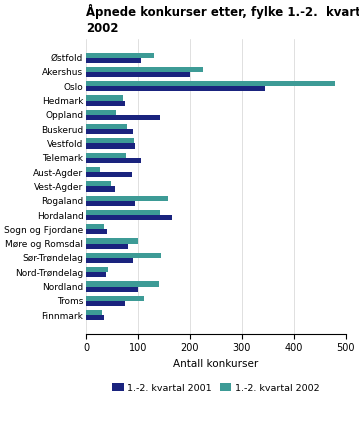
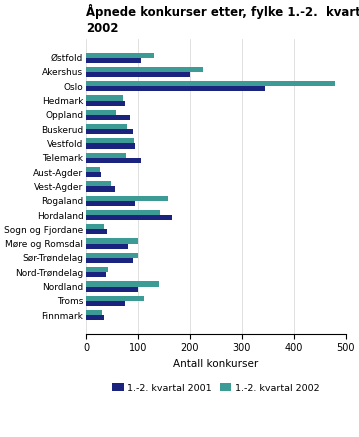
1.-2. kvartal 2001/Oppland: 142 -> 85
1.-2. kvartal 2001/Aust-Agder: 88 -> 28
1.-2. kvartal 2002/Sør-Trøndelag: 144 -> 100
